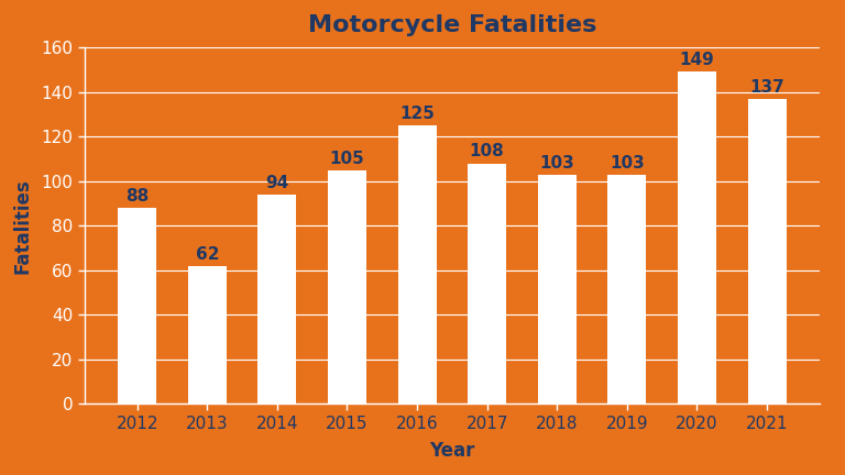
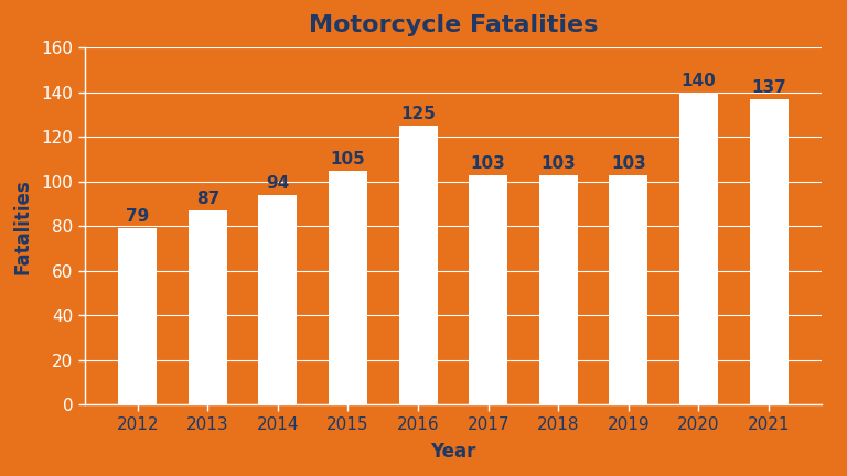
2012: 88 -> 79
2013: 62 -> 87
2017: 108 -> 103
2020: 149 -> 140
